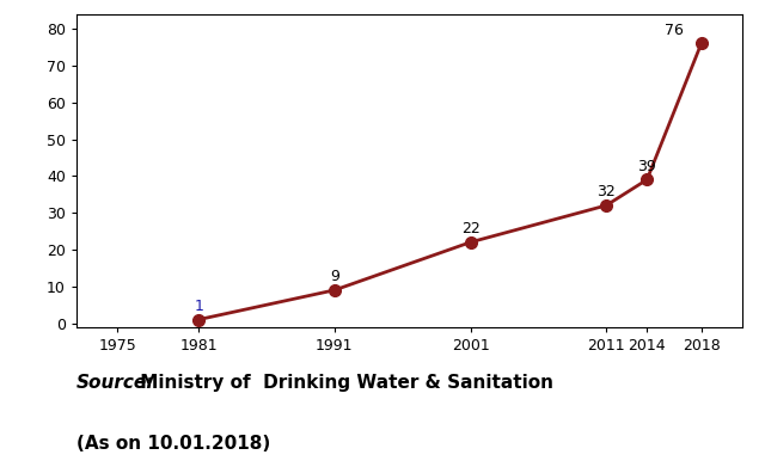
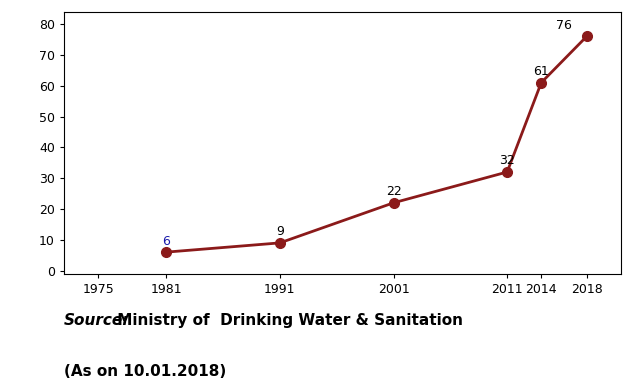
1981: 1 -> 6
2014: 39 -> 61
